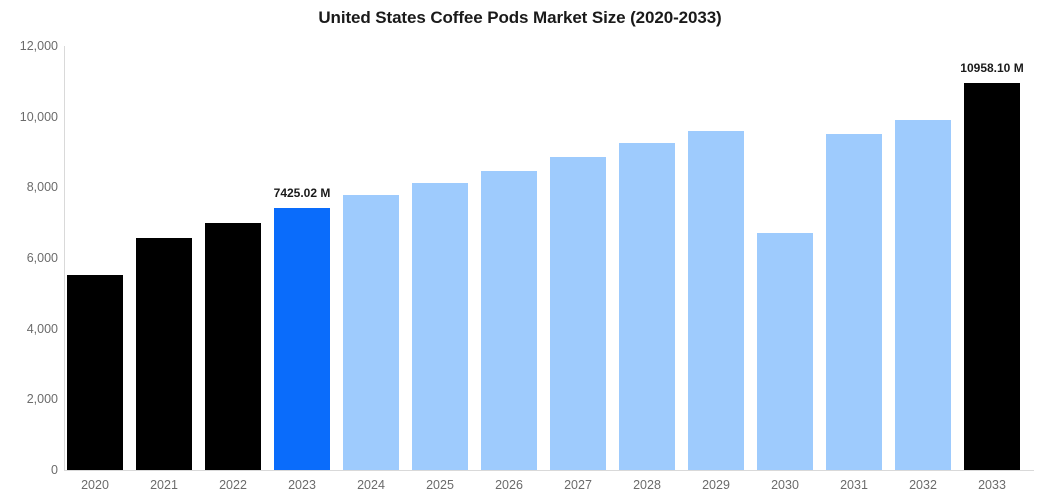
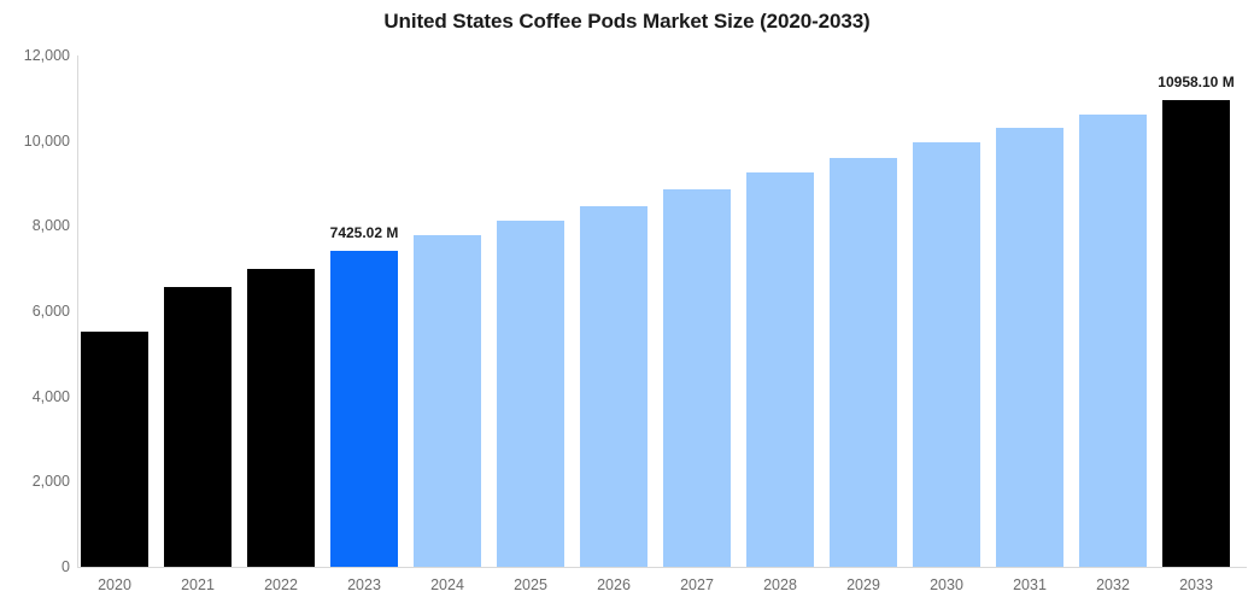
2030: 6700 -> 10000
2031: 9500 -> 10300
2032: 9900 -> 10600
